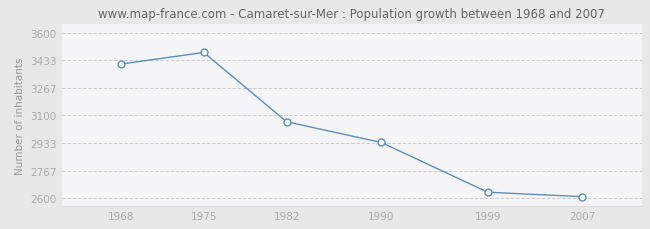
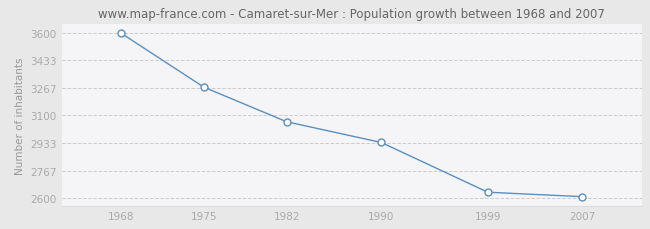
1968: 3410 -> 3600
1975: 3480 -> 3270
